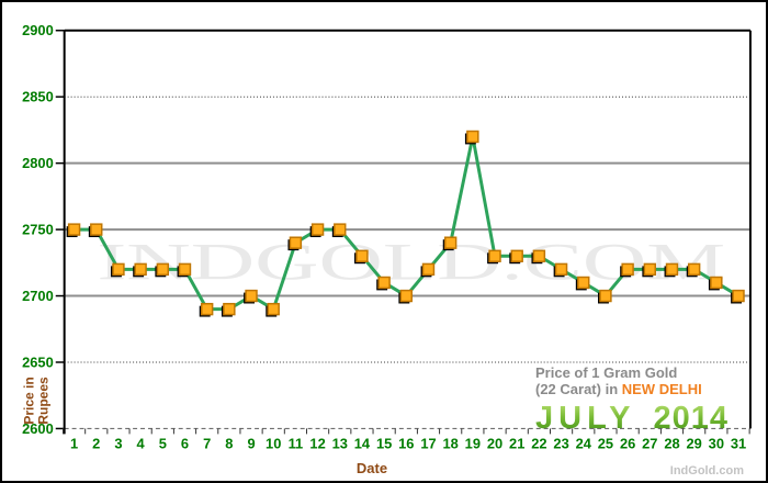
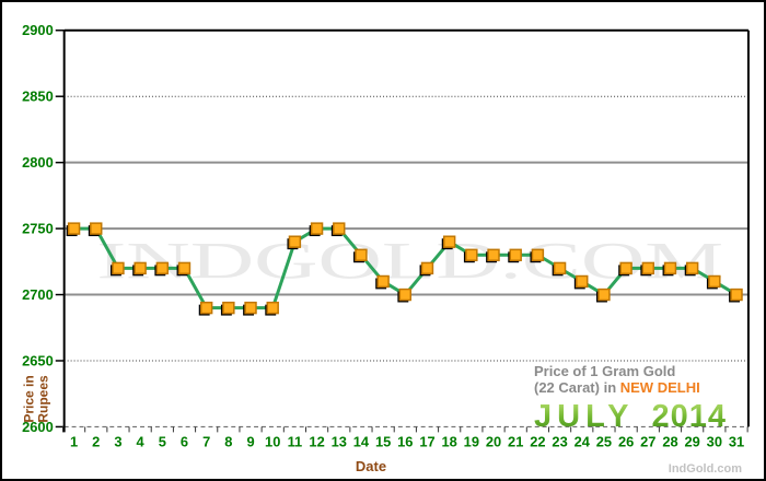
9: 2700 -> 2690
19: 2820 -> 2730
